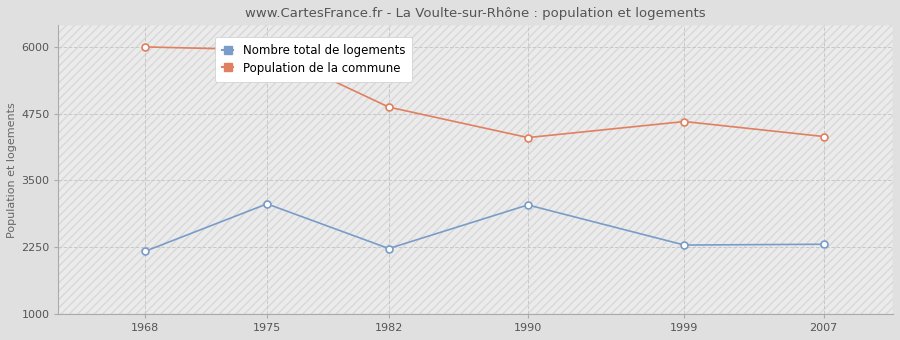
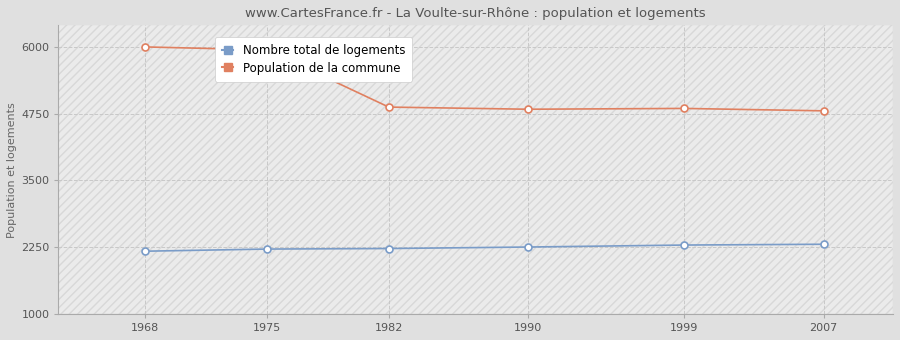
Nombre total de logements/1975: 3060 -> 2220
Nombre total de logements/1990: 3040 -> 2250
Population de la commune/1990: 4300 -> 4830
Population de la commune/1999: 4600 -> 4840
Population de la commune/2007: 4320 -> 4800
